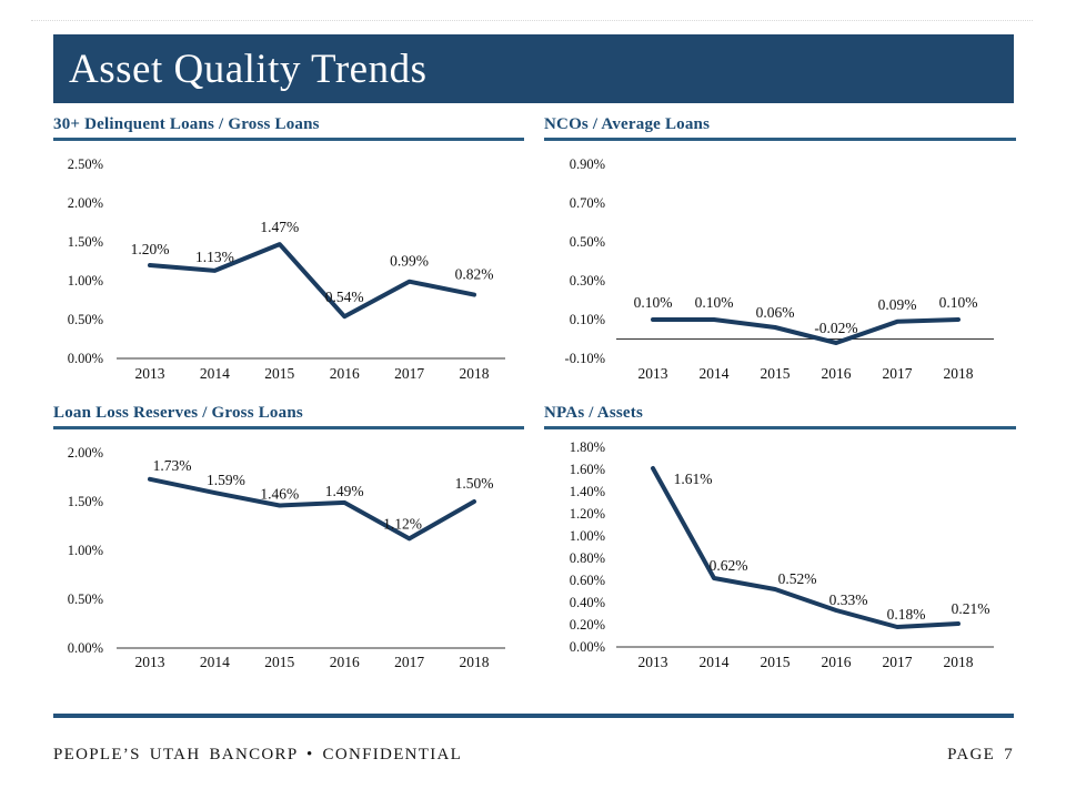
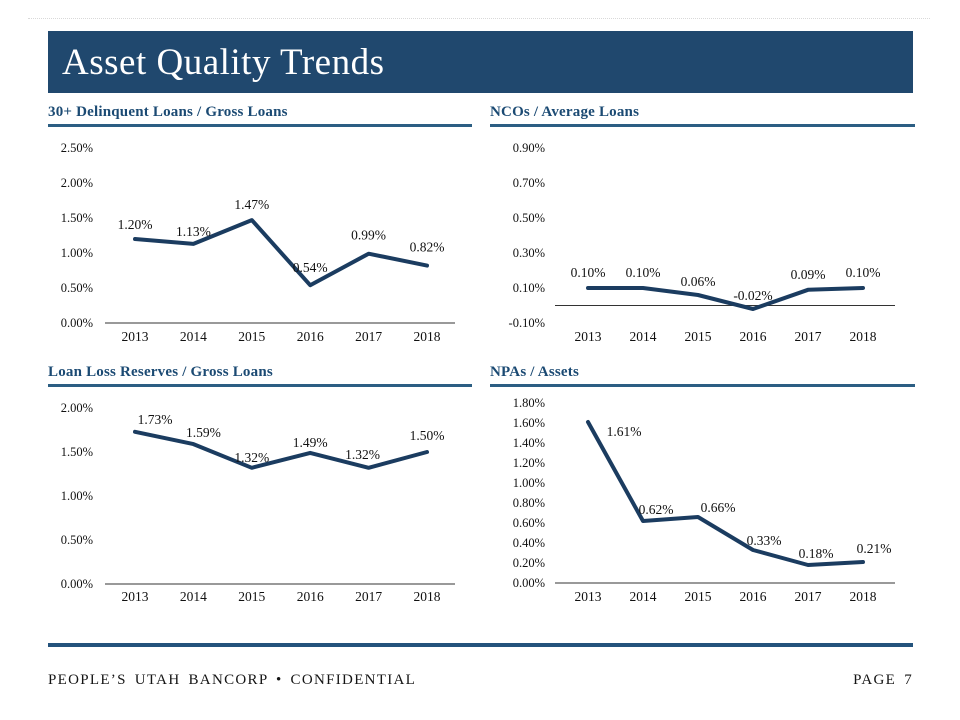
Loan Loss Reserves / Gross Loans/2015: 1.46% -> 1.32%
Loan Loss Reserves / Gross Loans/2017: 1.12% -> 1.32%
NPAs / Assets/2015: 0.52% -> 0.66%
